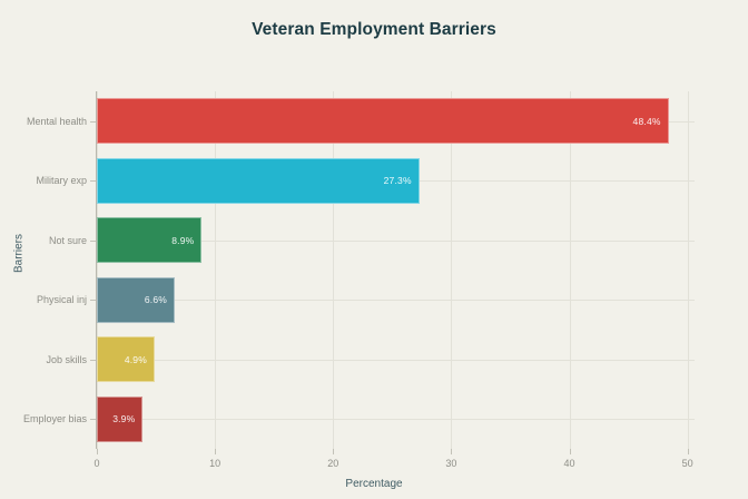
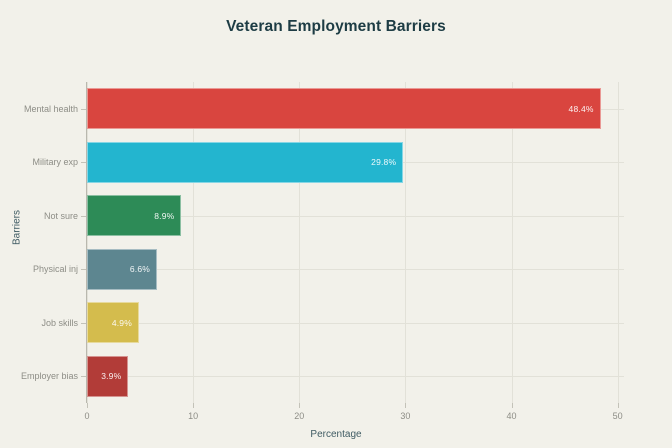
Military exp: 27.3% -> 29.8%
